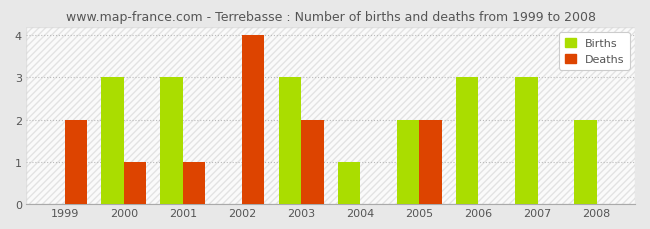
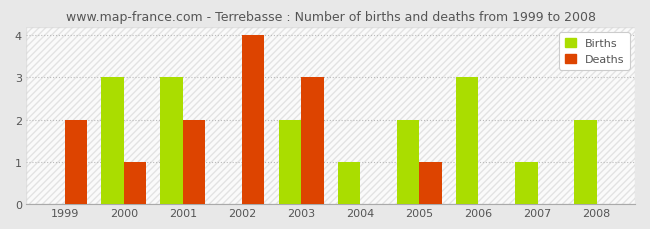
Deaths/2001: 1 -> 2
Births/2003: 3 -> 2
Deaths/2003: 2 -> 3
Deaths/2005: 2 -> 1
Births/2007: 3 -> 1
